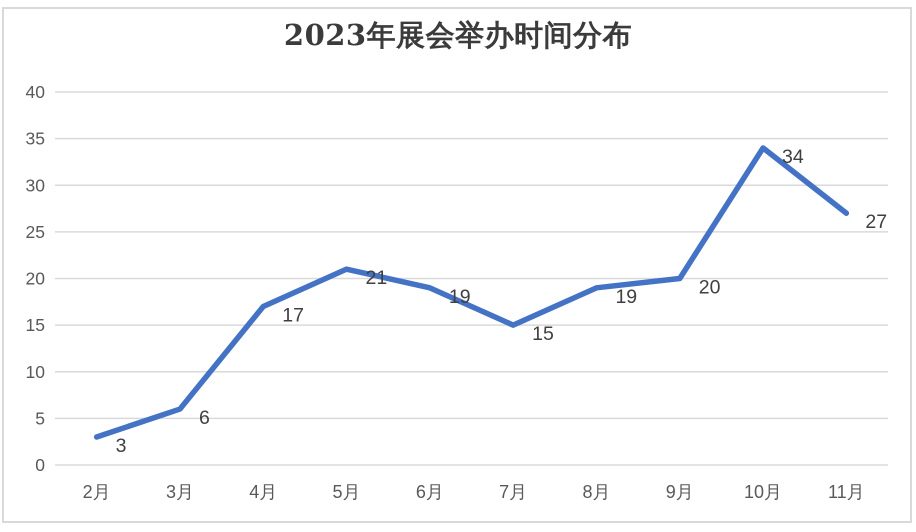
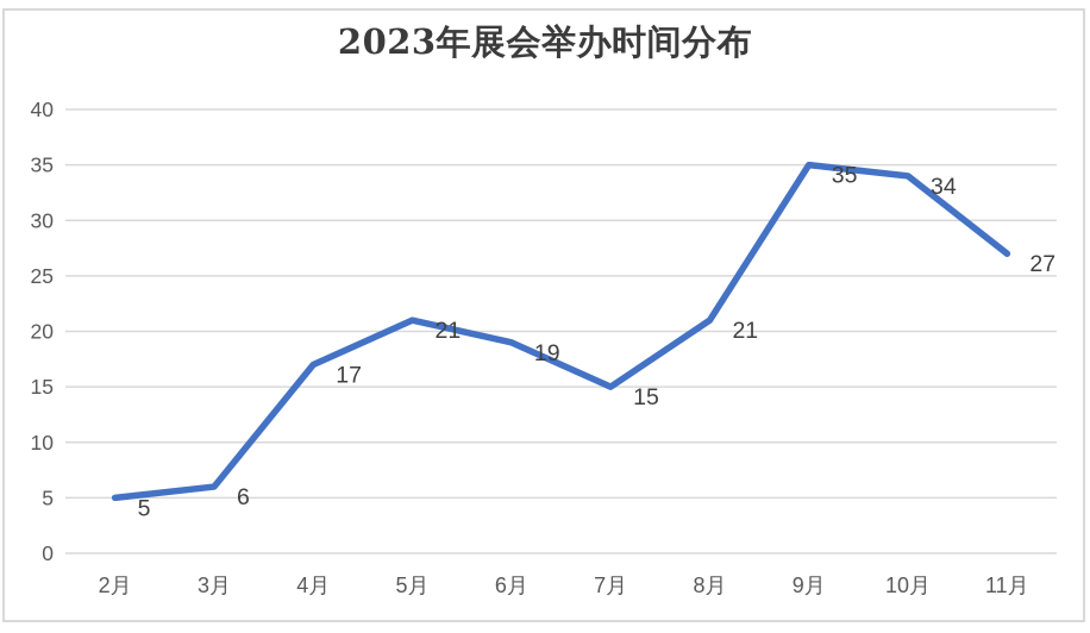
2月: 3 -> 5
8月: 19 -> 21
9月: 20 -> 35
